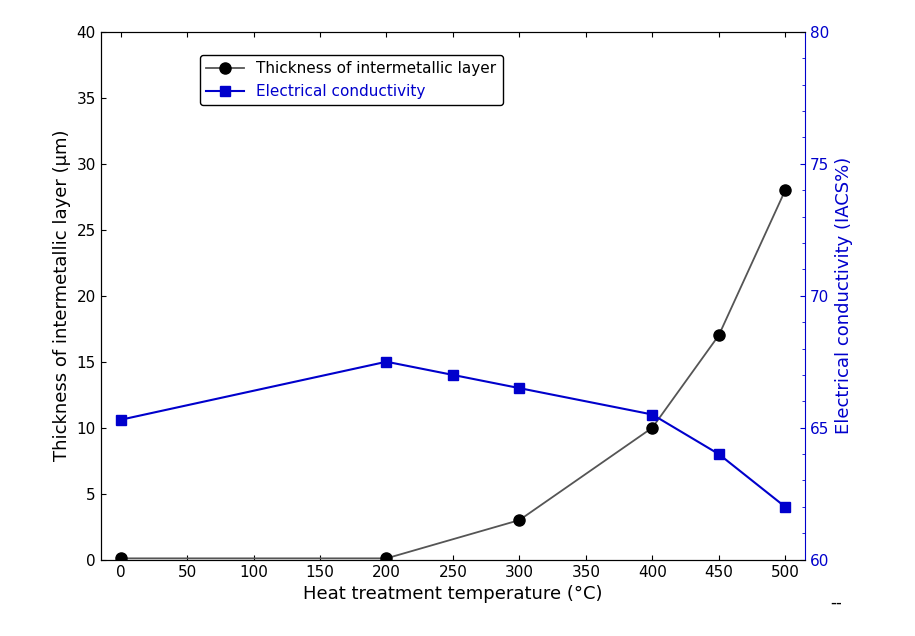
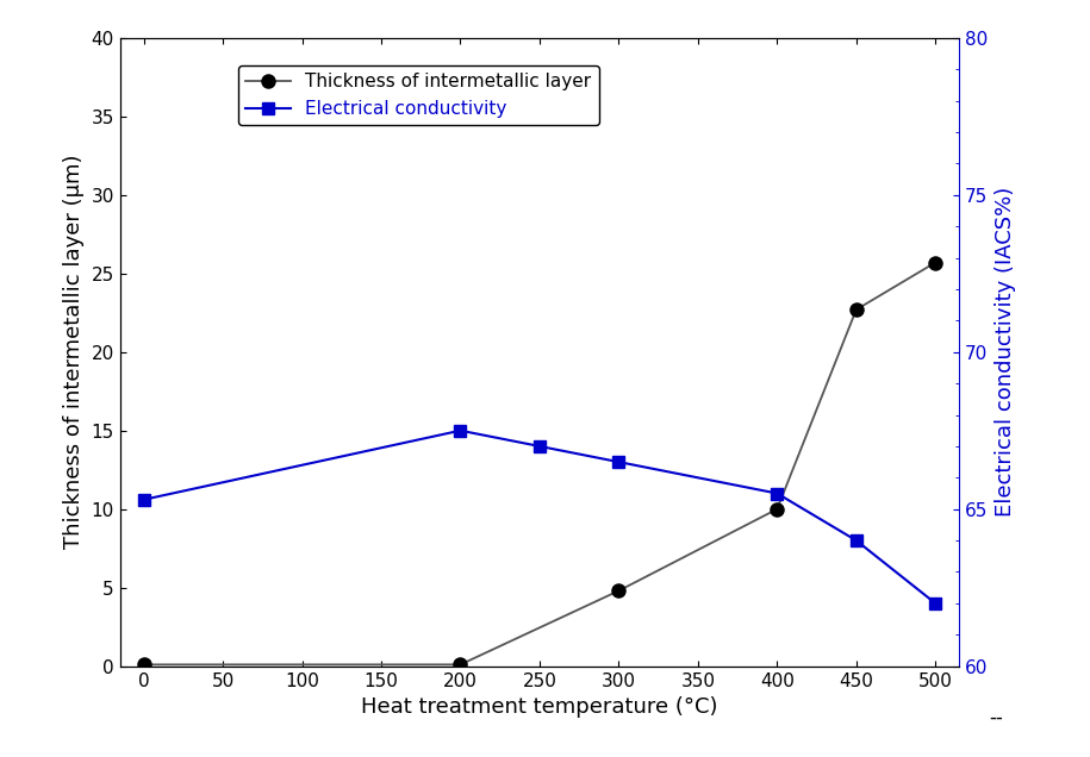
Thickness of intermetallic layer/300: 3.0 -> 4.8
Thickness of intermetallic layer/450: 17.0 -> 22.7
Thickness of intermetallic layer/500: 28.0 -> 25.7
